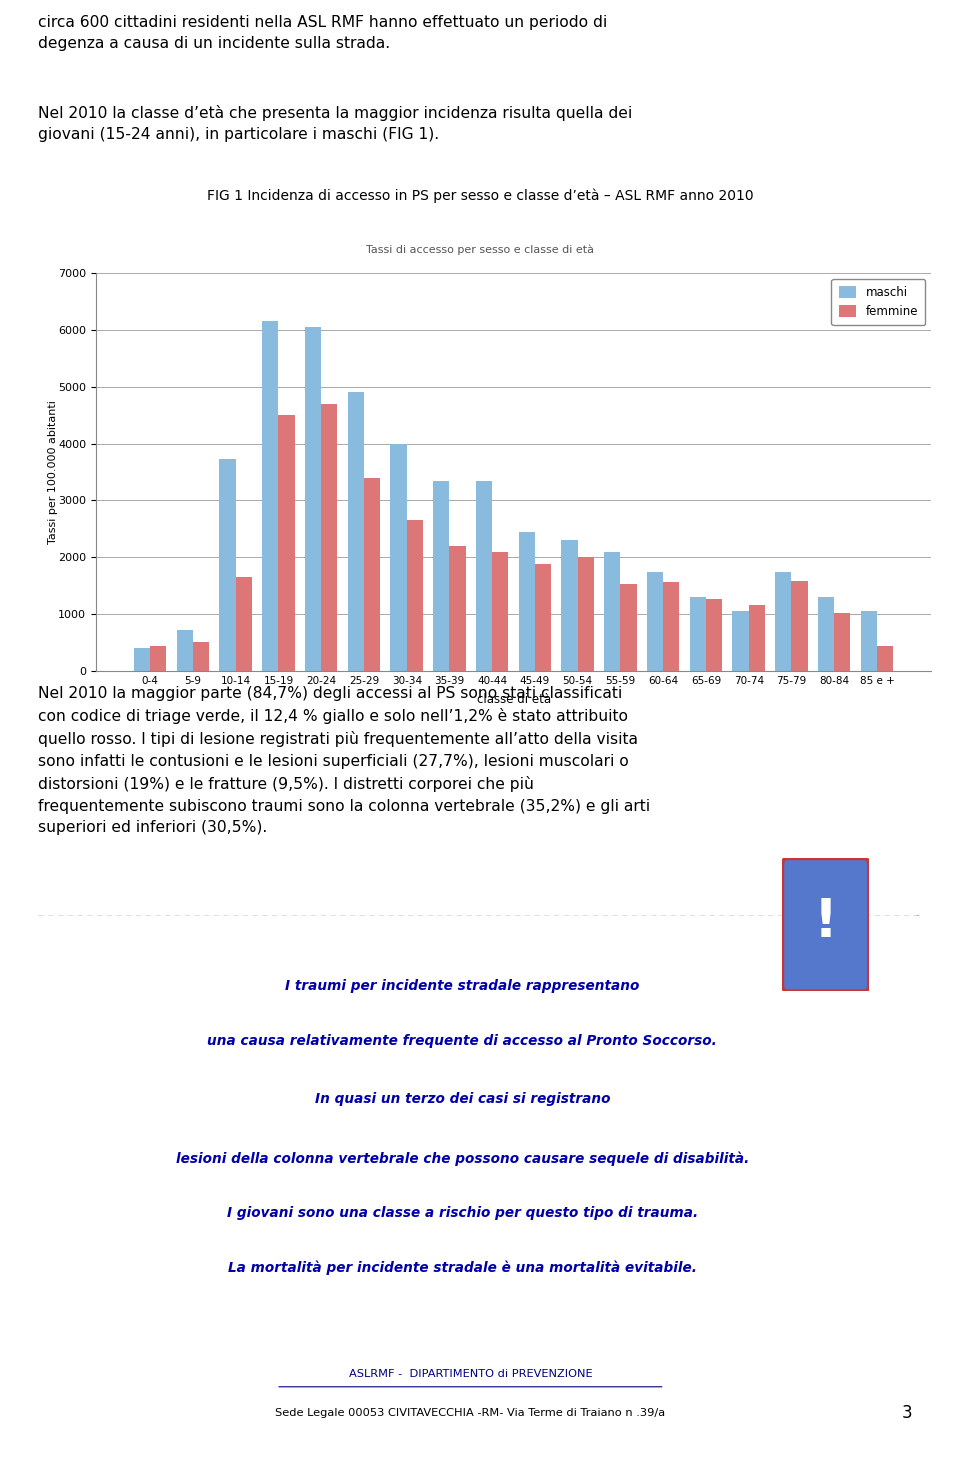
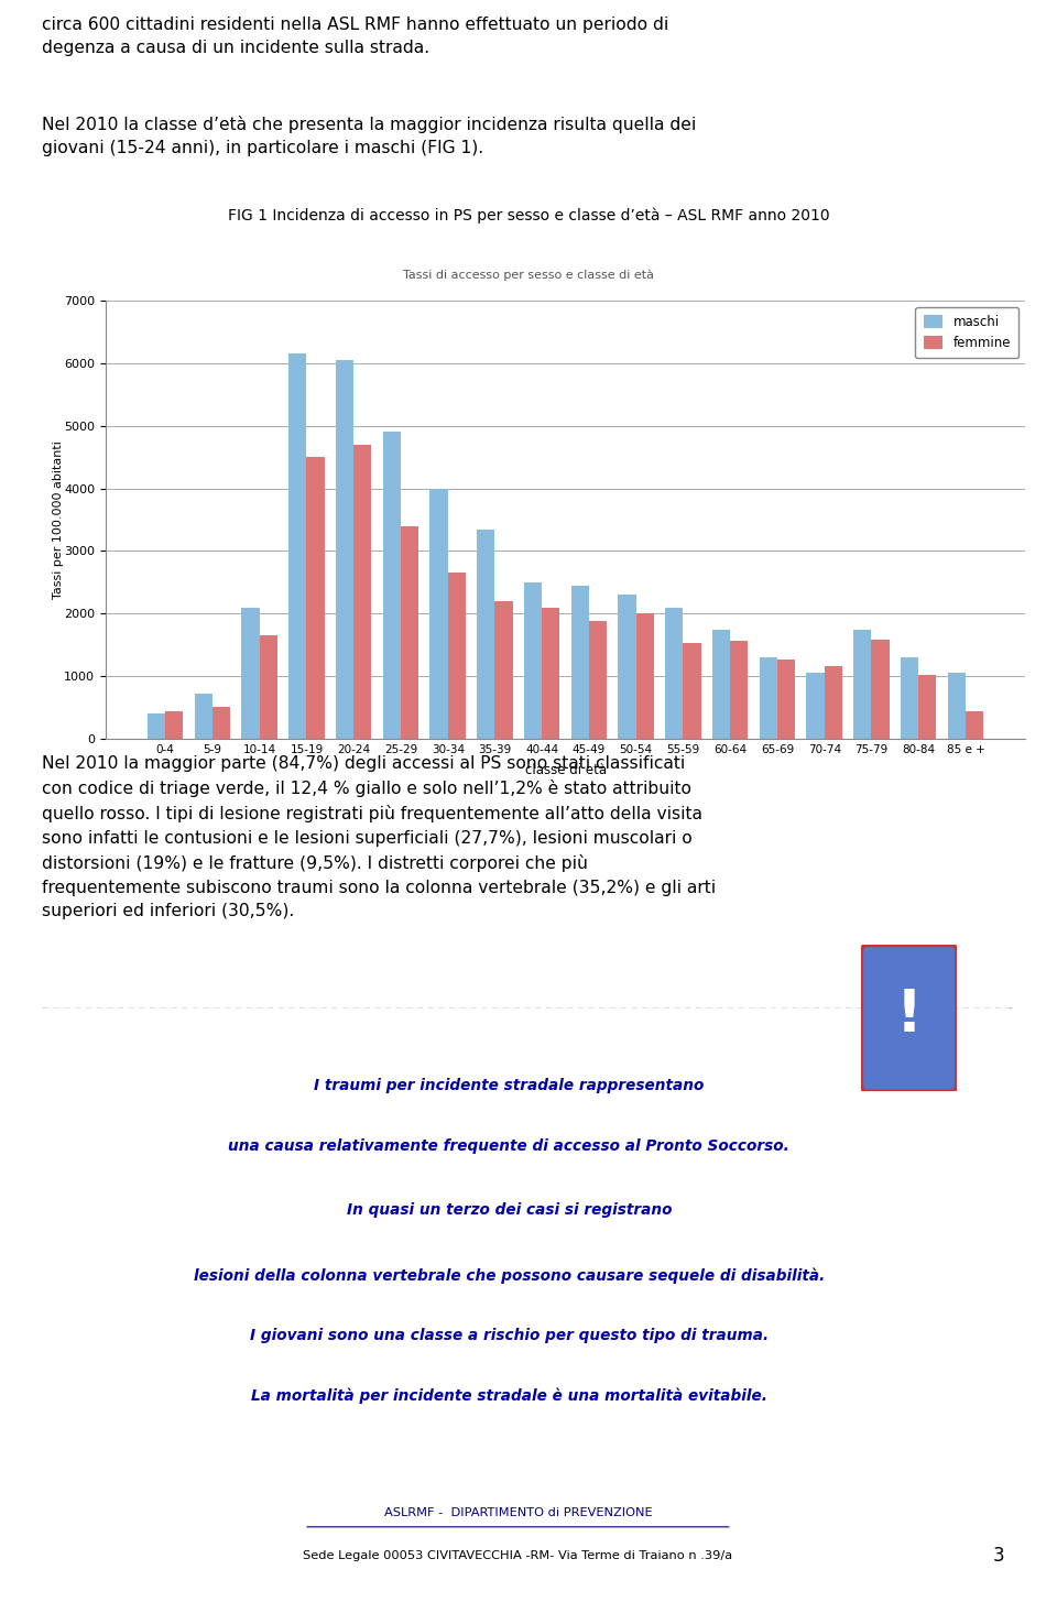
maschi/10-14: 3720 -> 2100
maschi/40-44: 3340 -> 2500
